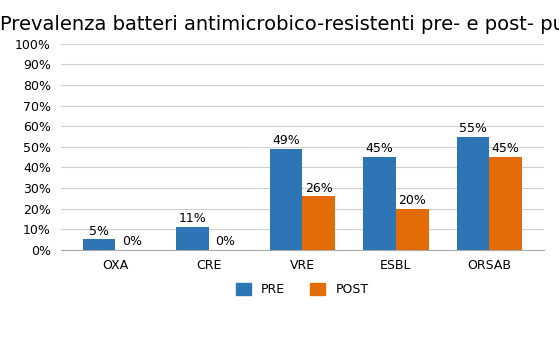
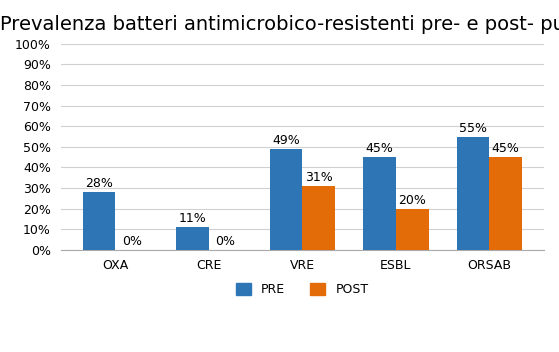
PRE/OXA: 5% -> 28%
POST/VRE: 26% -> 31%
